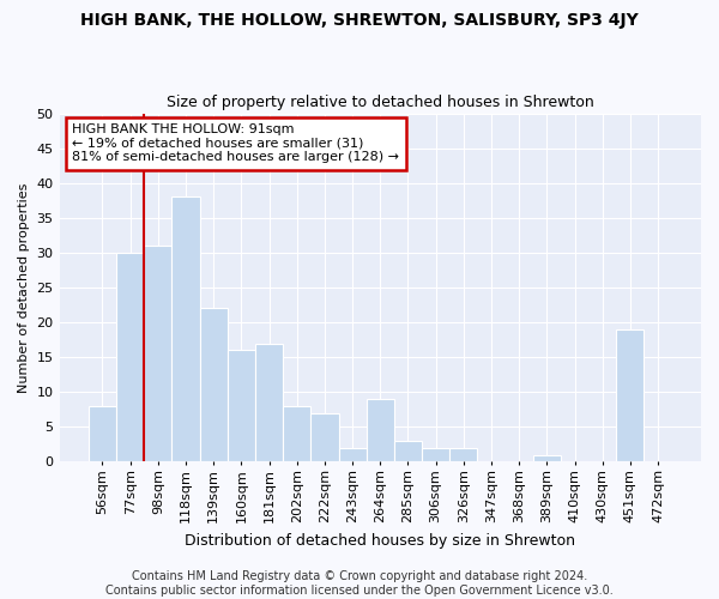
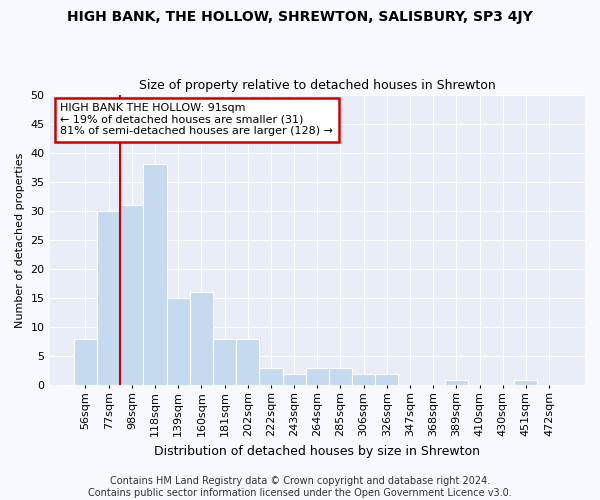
139sqm: 22 -> 15
181sqm: 17 -> 8
222sqm: 7 -> 3
264sqm: 9 -> 3
451sqm: 19 -> 1
